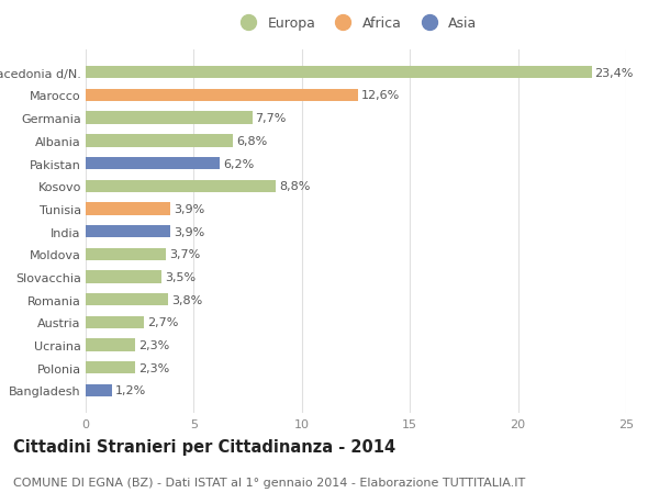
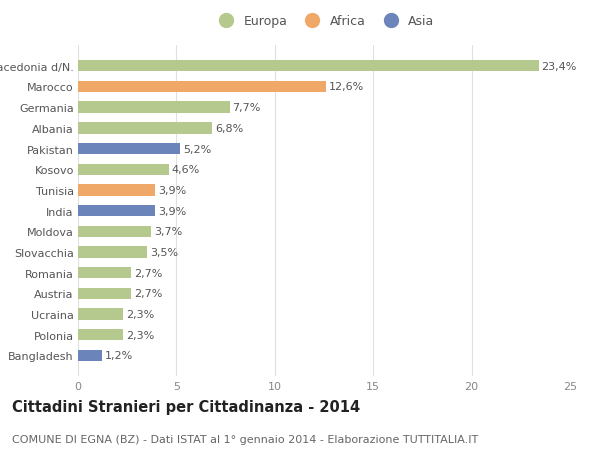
Pakistan: 6,2% -> 5,2%
Kosovo: 8,8% -> 4,6%
Romania: 3,8% -> 2,7%
